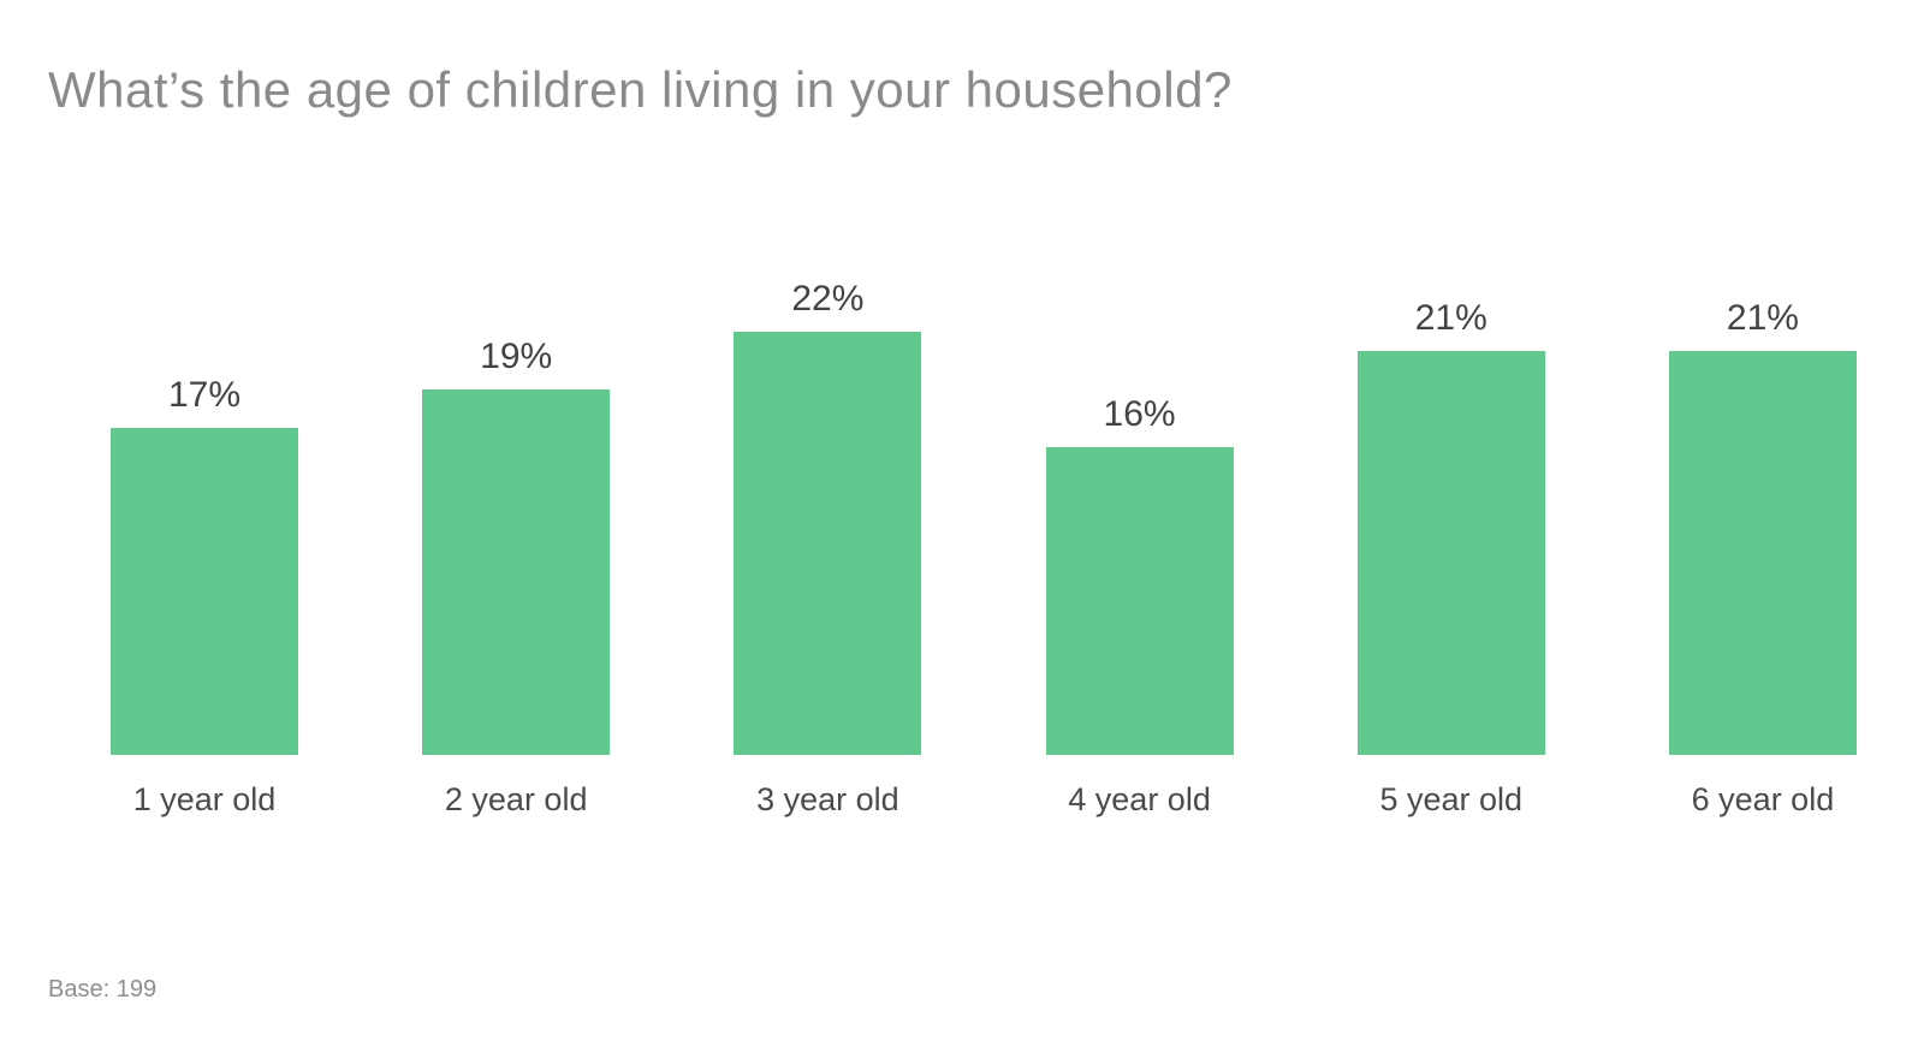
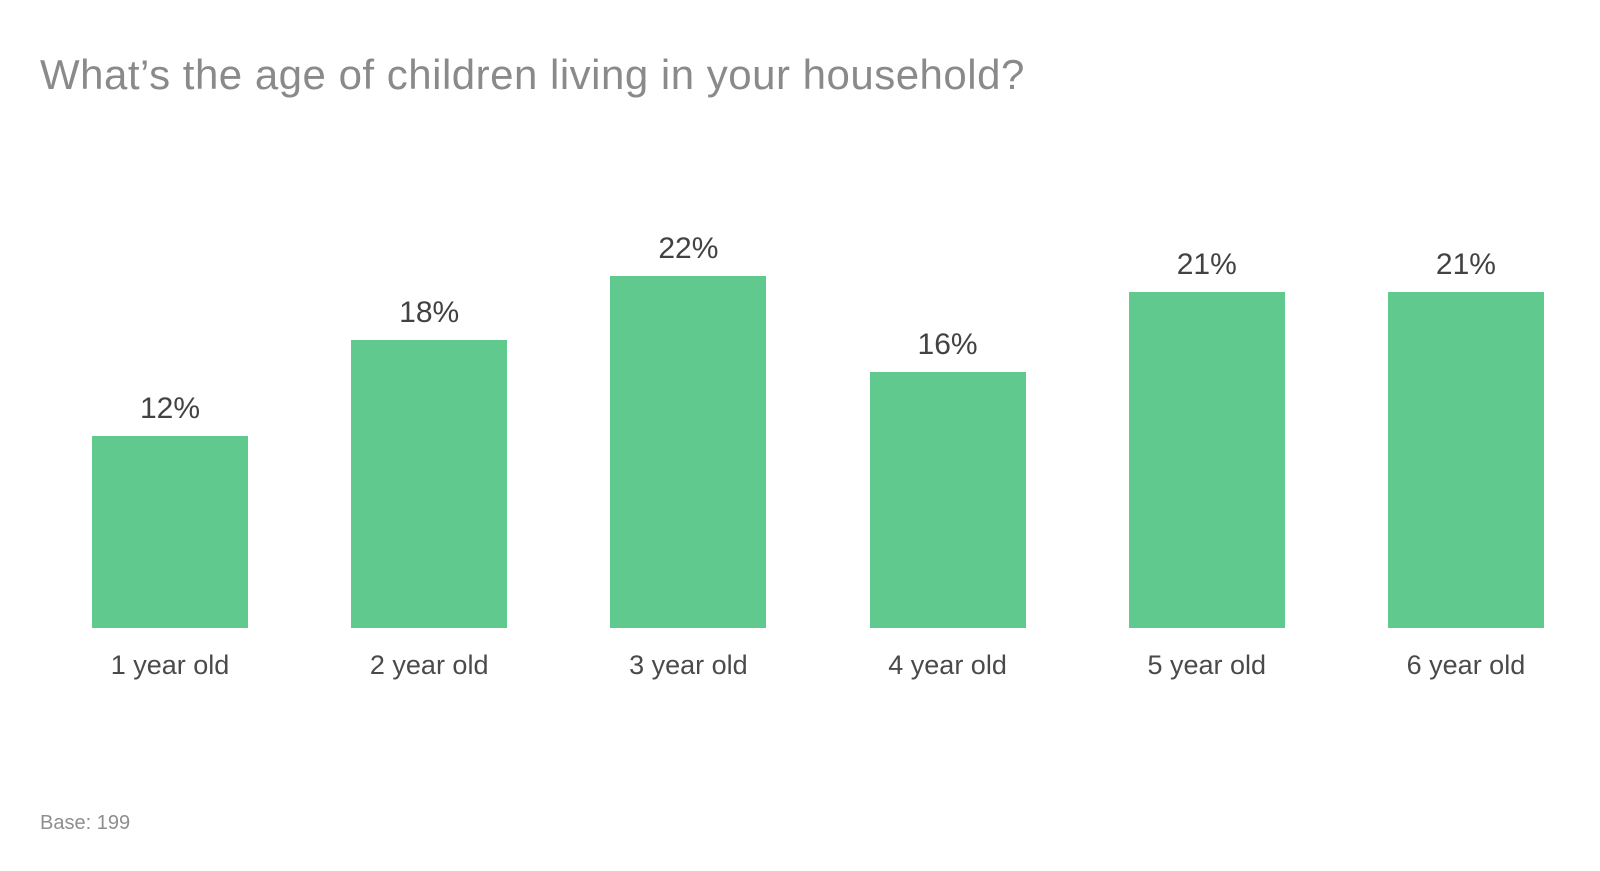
1 year old: 17% -> 12%
2 year old: 19% -> 18%
